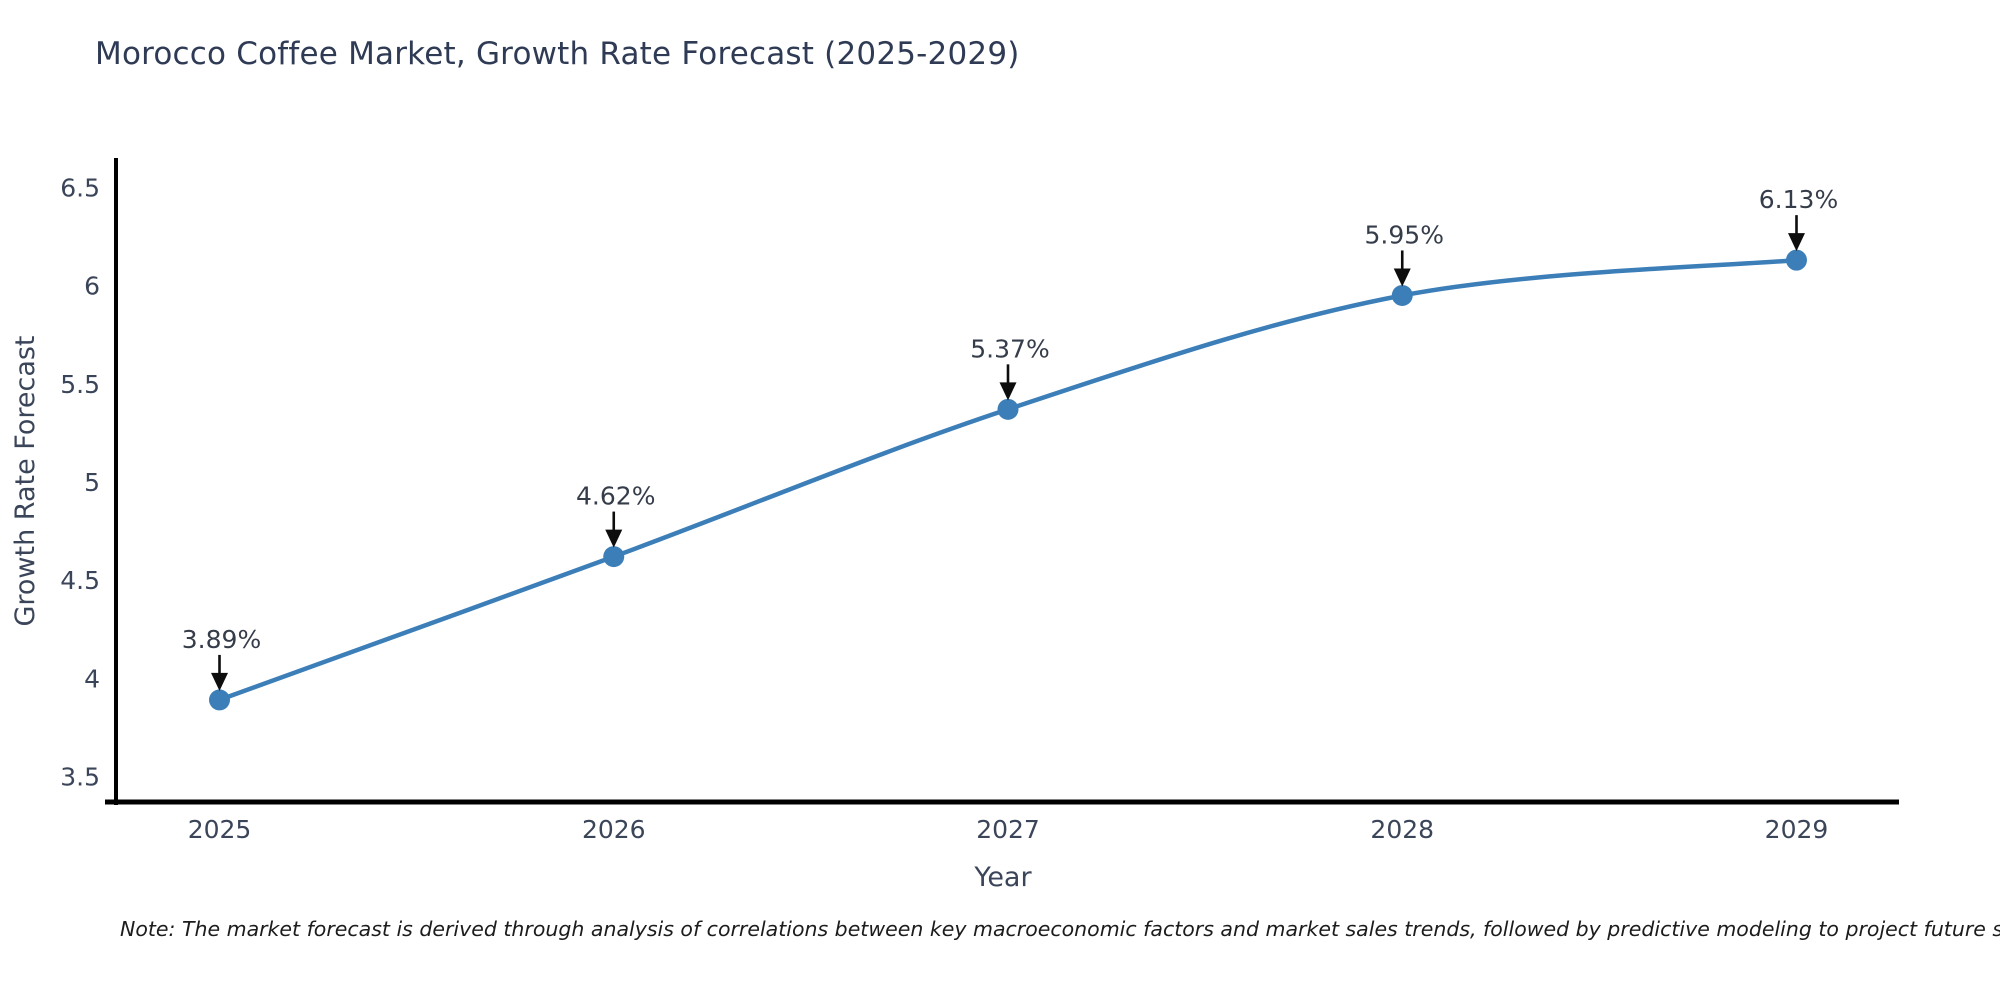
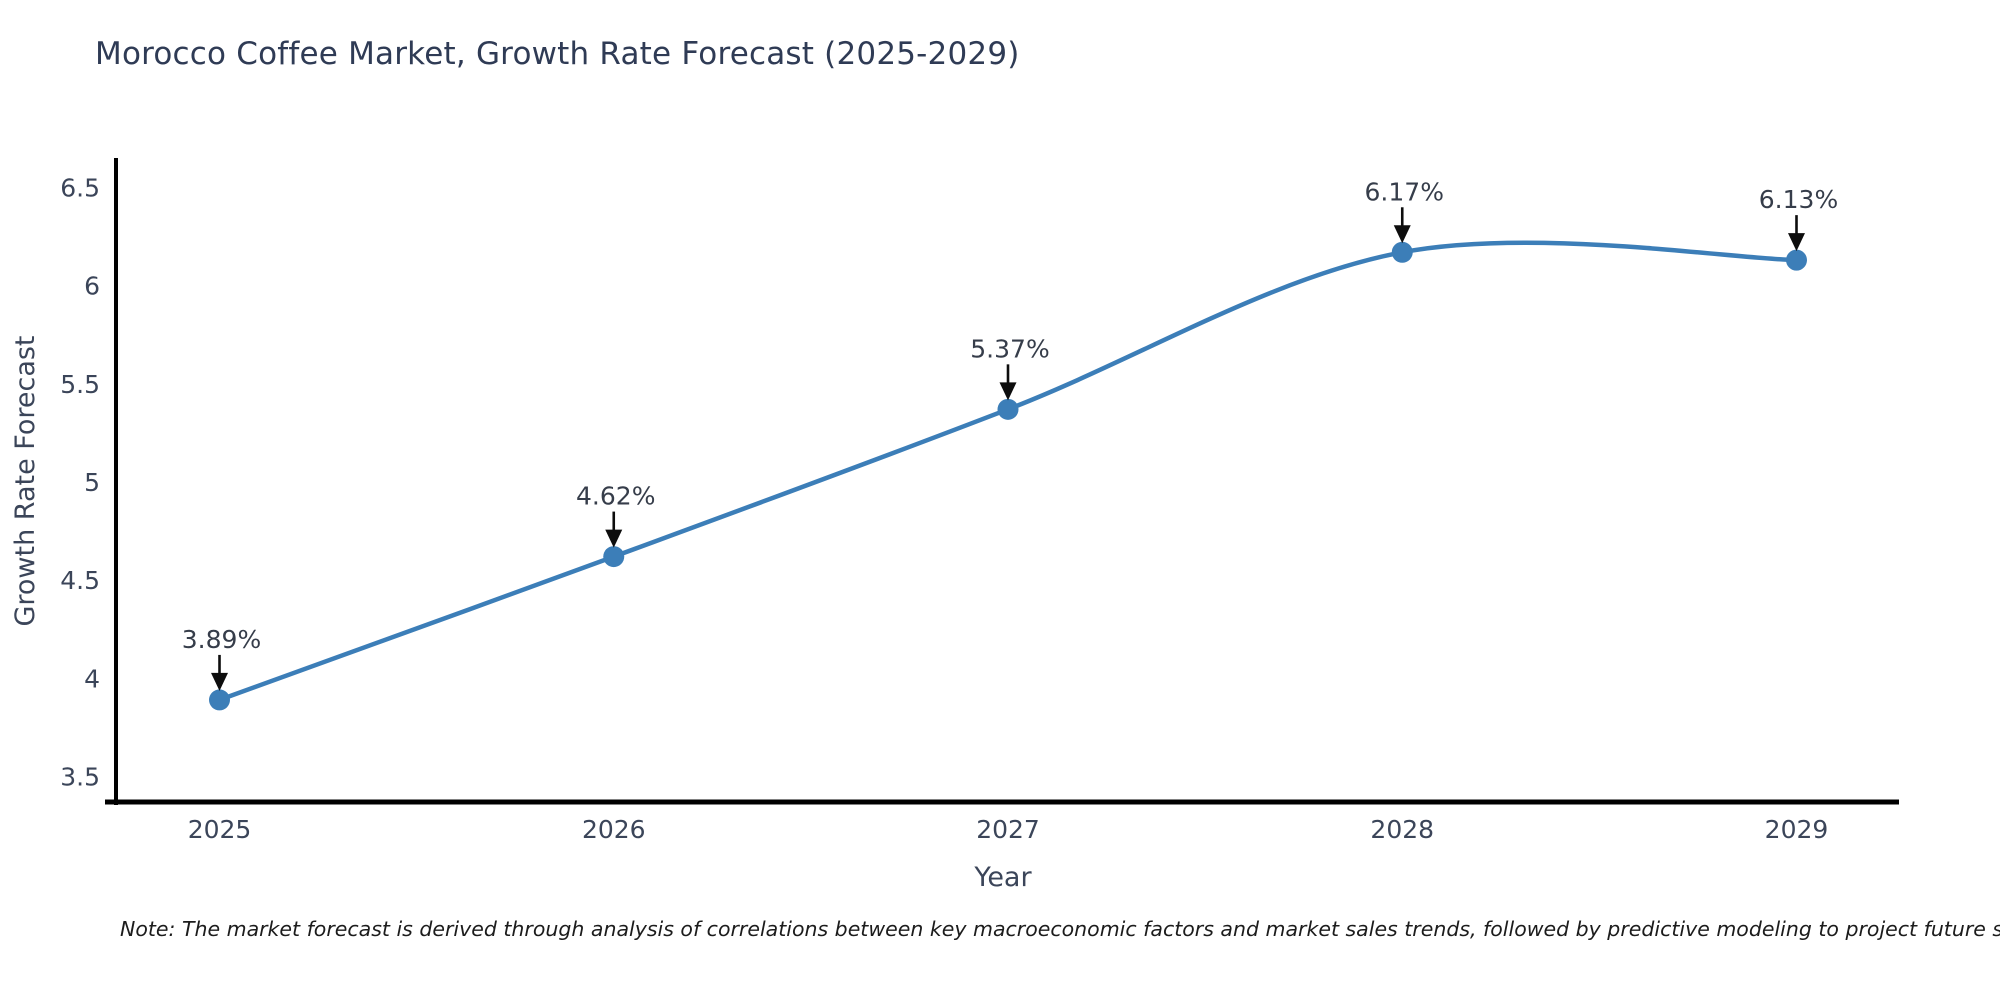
2028: 5.95% -> 6.17%
